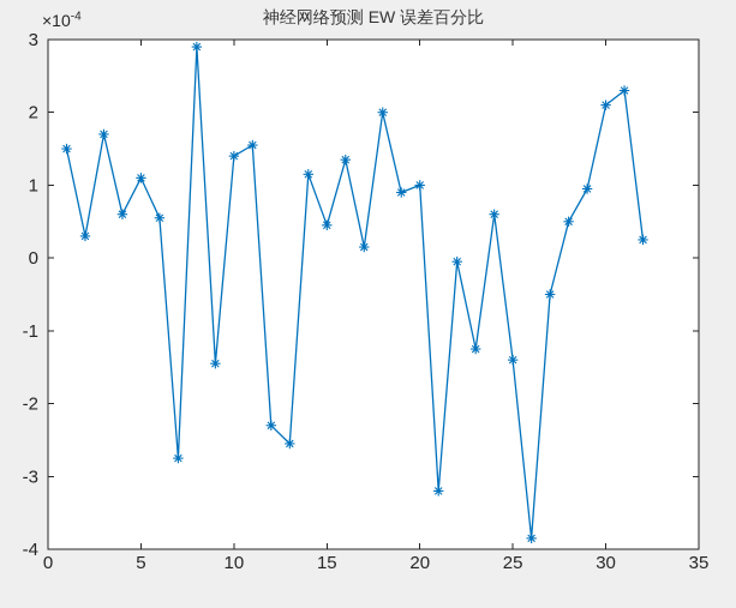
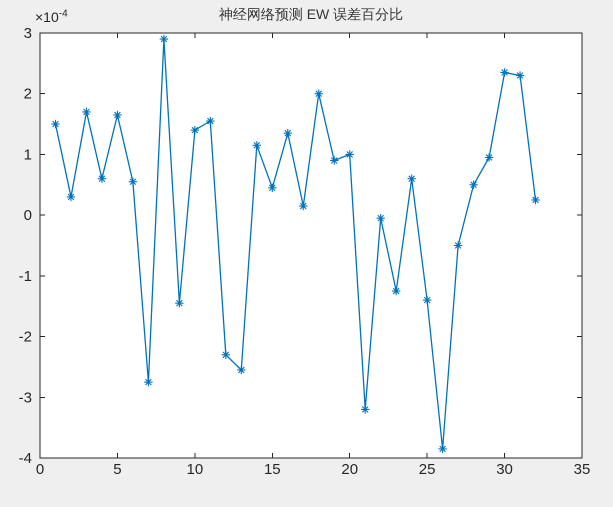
5: 1.1 -> 1.6
30: 2.1 -> 2.4
